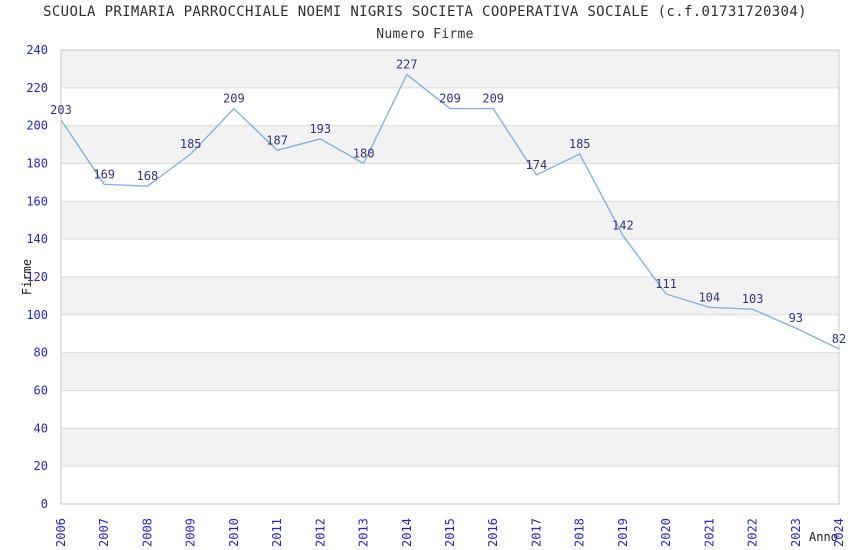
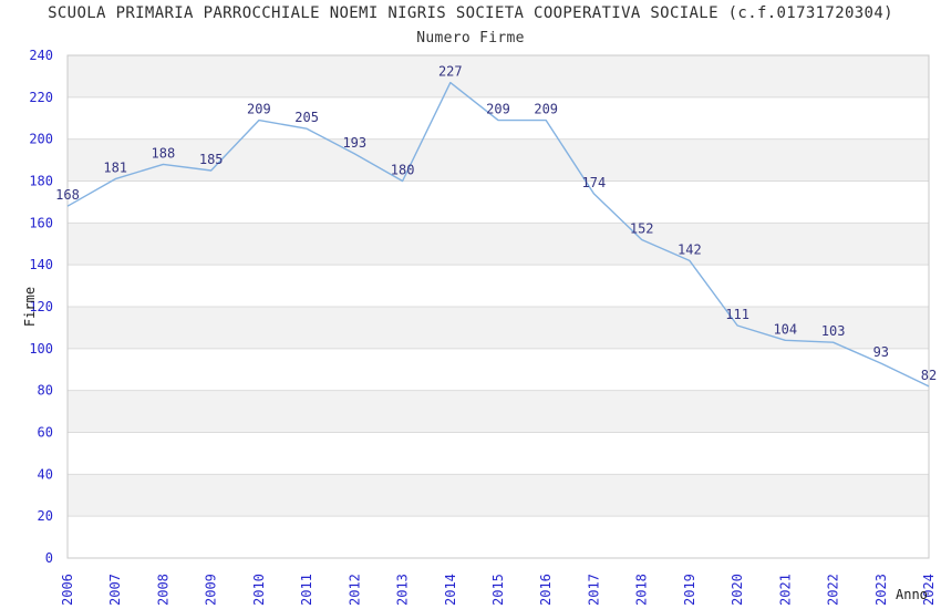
2006: 203 -> 168
2007: 169 -> 181
2008: 168 -> 188
2011: 187 -> 205
2018: 185 -> 152
